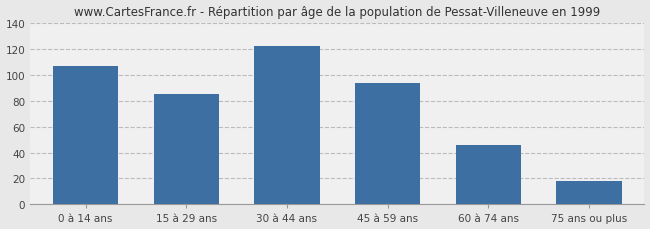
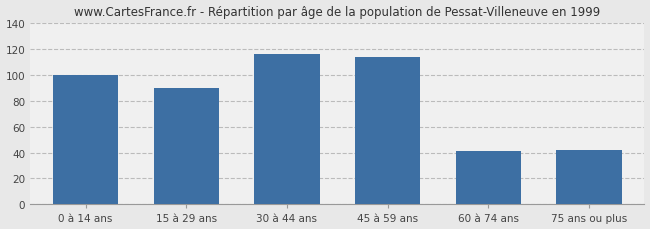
0 à 14 ans: 107 -> 100
15 à 29 ans: 85 -> 90
30 à 44 ans: 122 -> 116
45 à 59 ans: 94 -> 114
60 à 74 ans: 46 -> 41
75 ans ou plus: 18 -> 42
